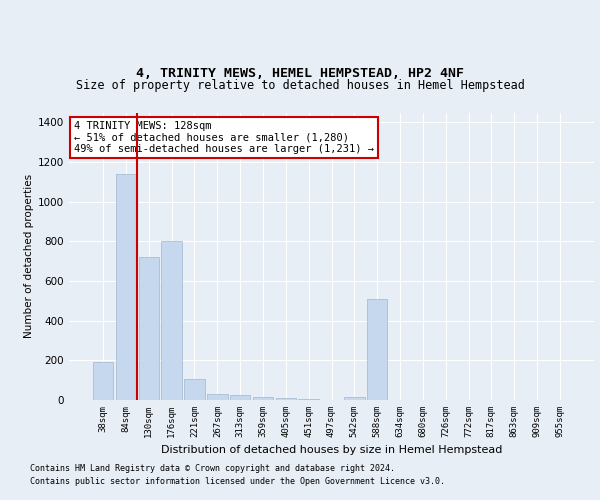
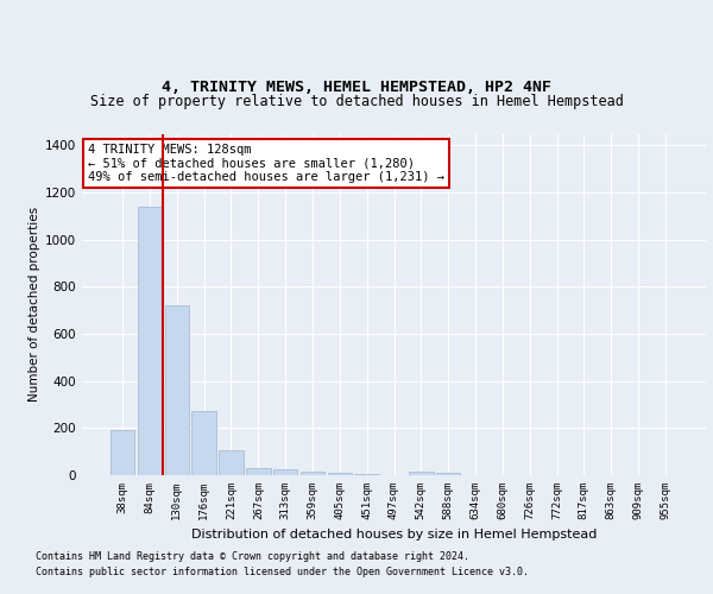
176sqm: 800 -> 270
588sqm: 510 -> 10
